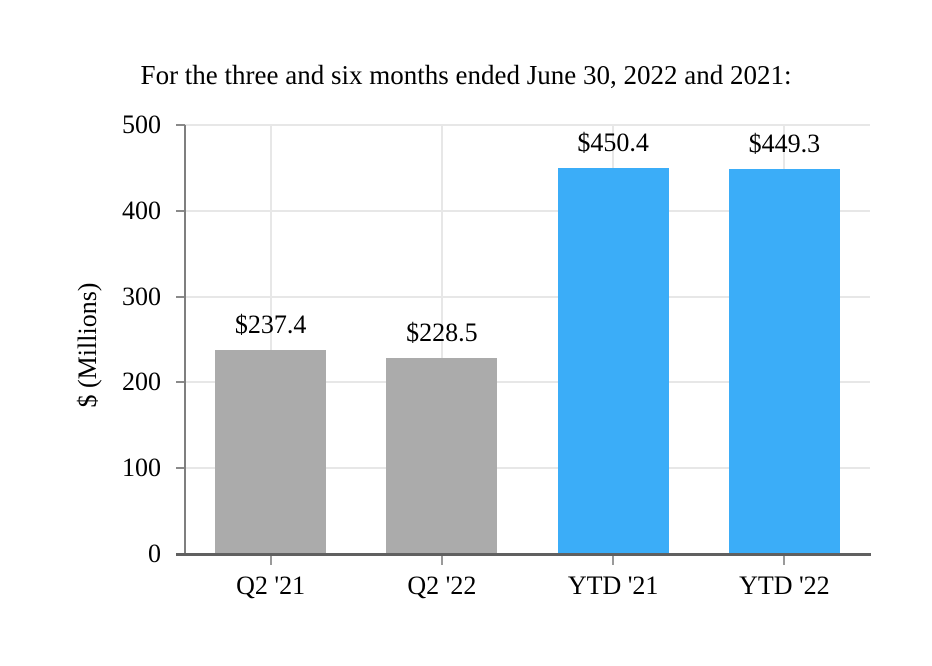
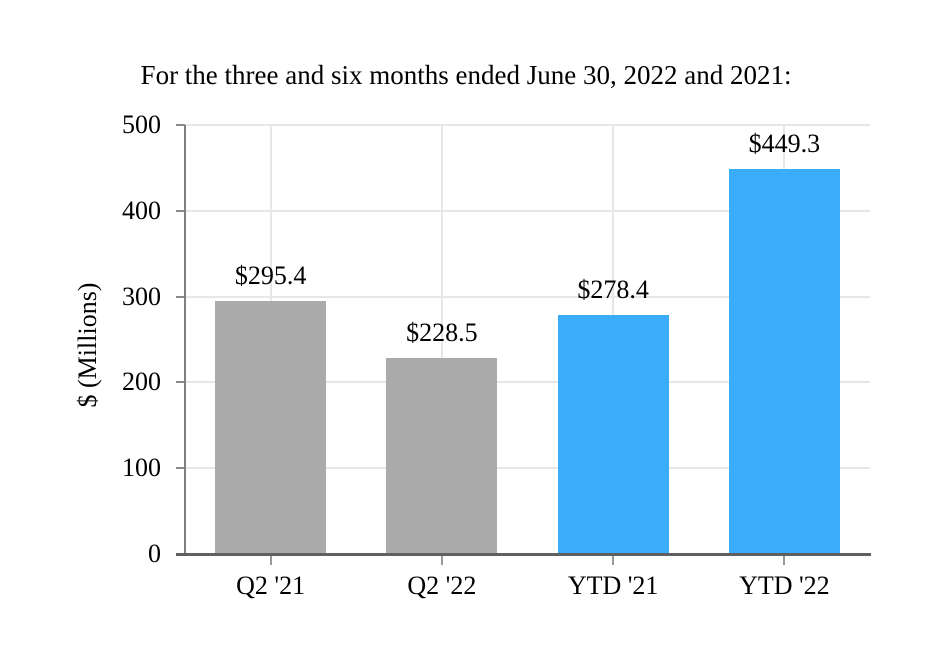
Q2 '21: $237.4 -> $295.4
YTD '21: $450.4 -> $278.4
